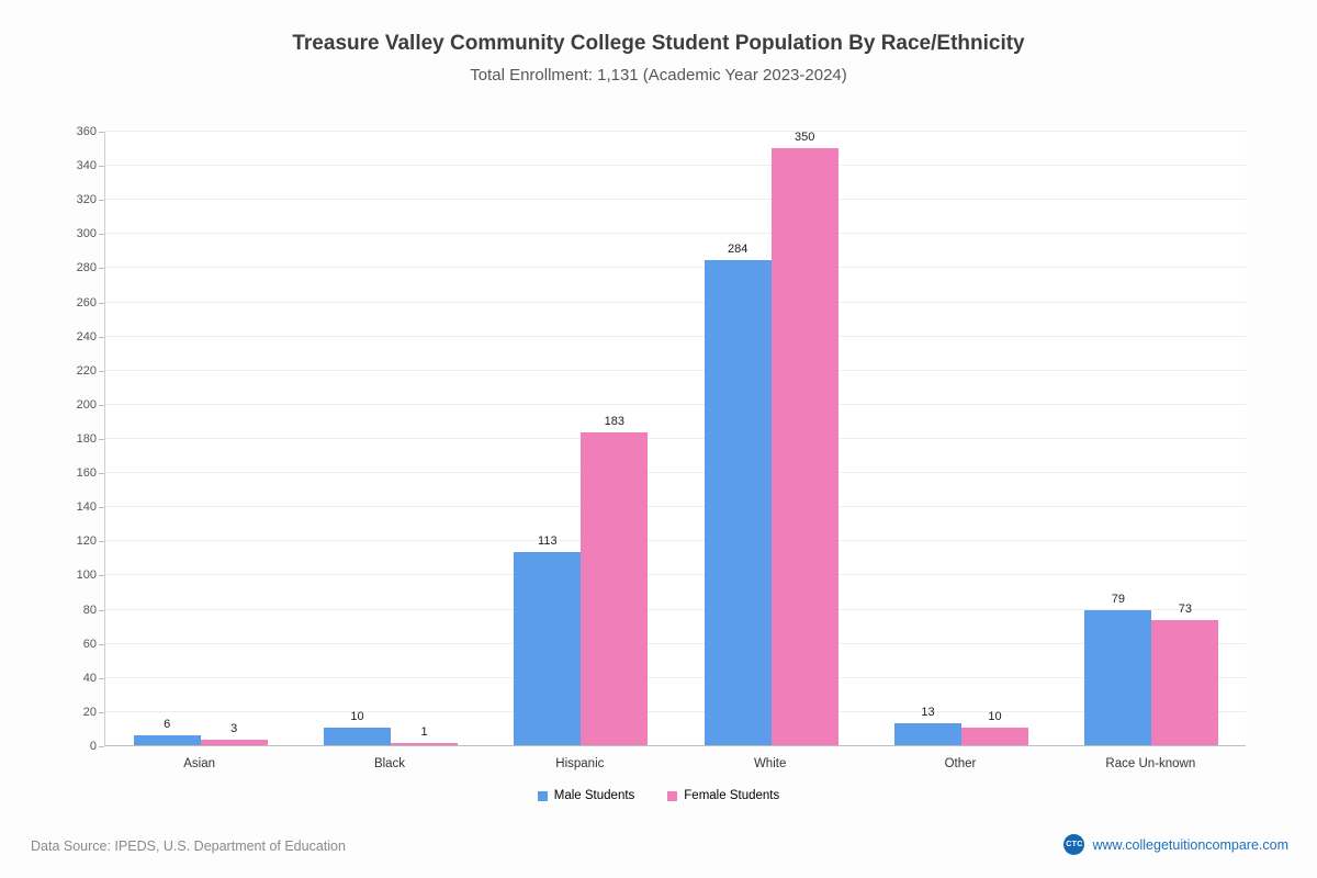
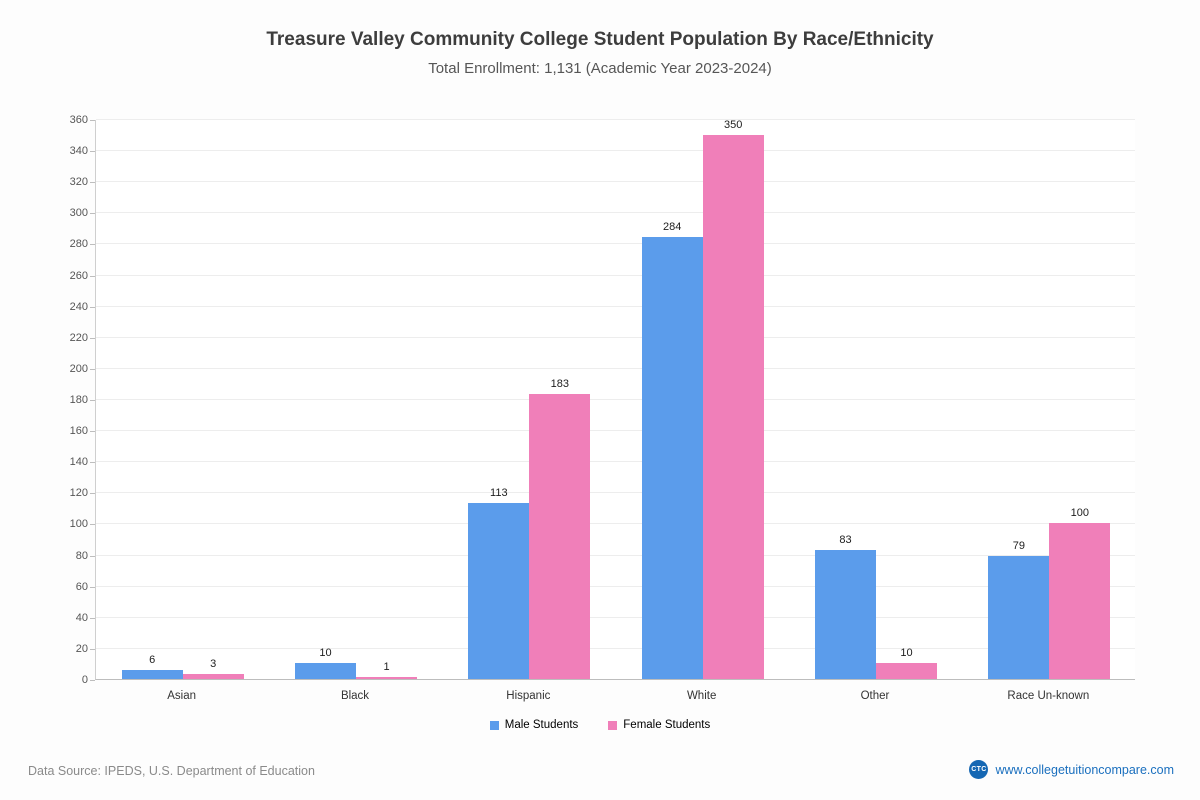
Male Students/Other: 13 -> 83
Female Students/Race Un-known: 73 -> 100
